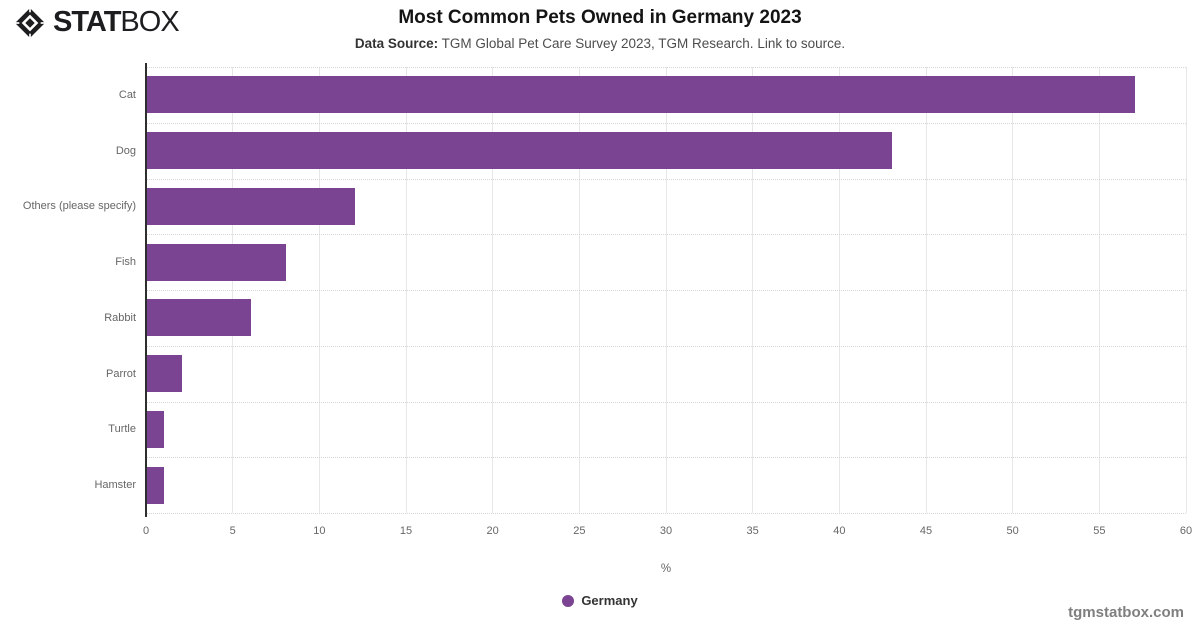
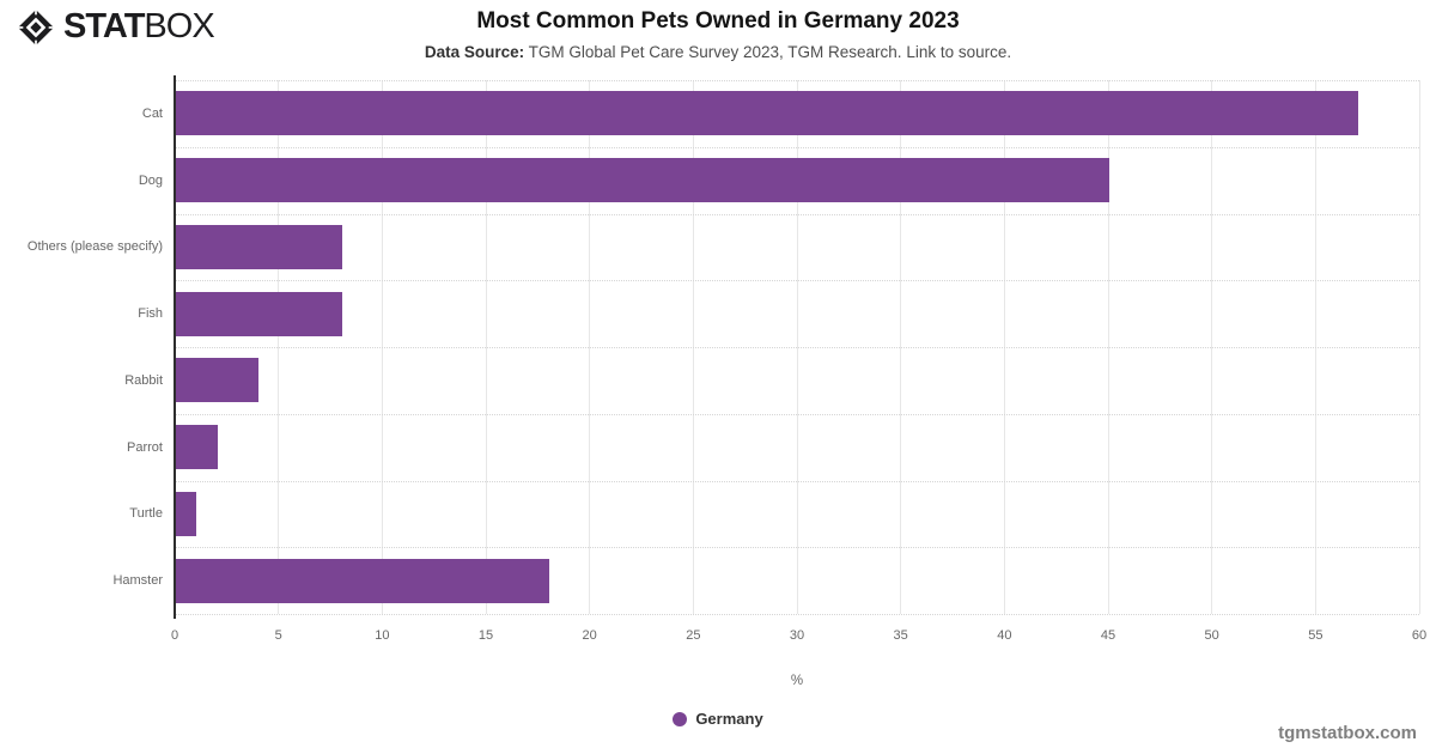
Dog: 43 -> 45
Others (please specify): 12 -> 8
Rabbit: 6 -> 4
Hamster: 1 -> 18
